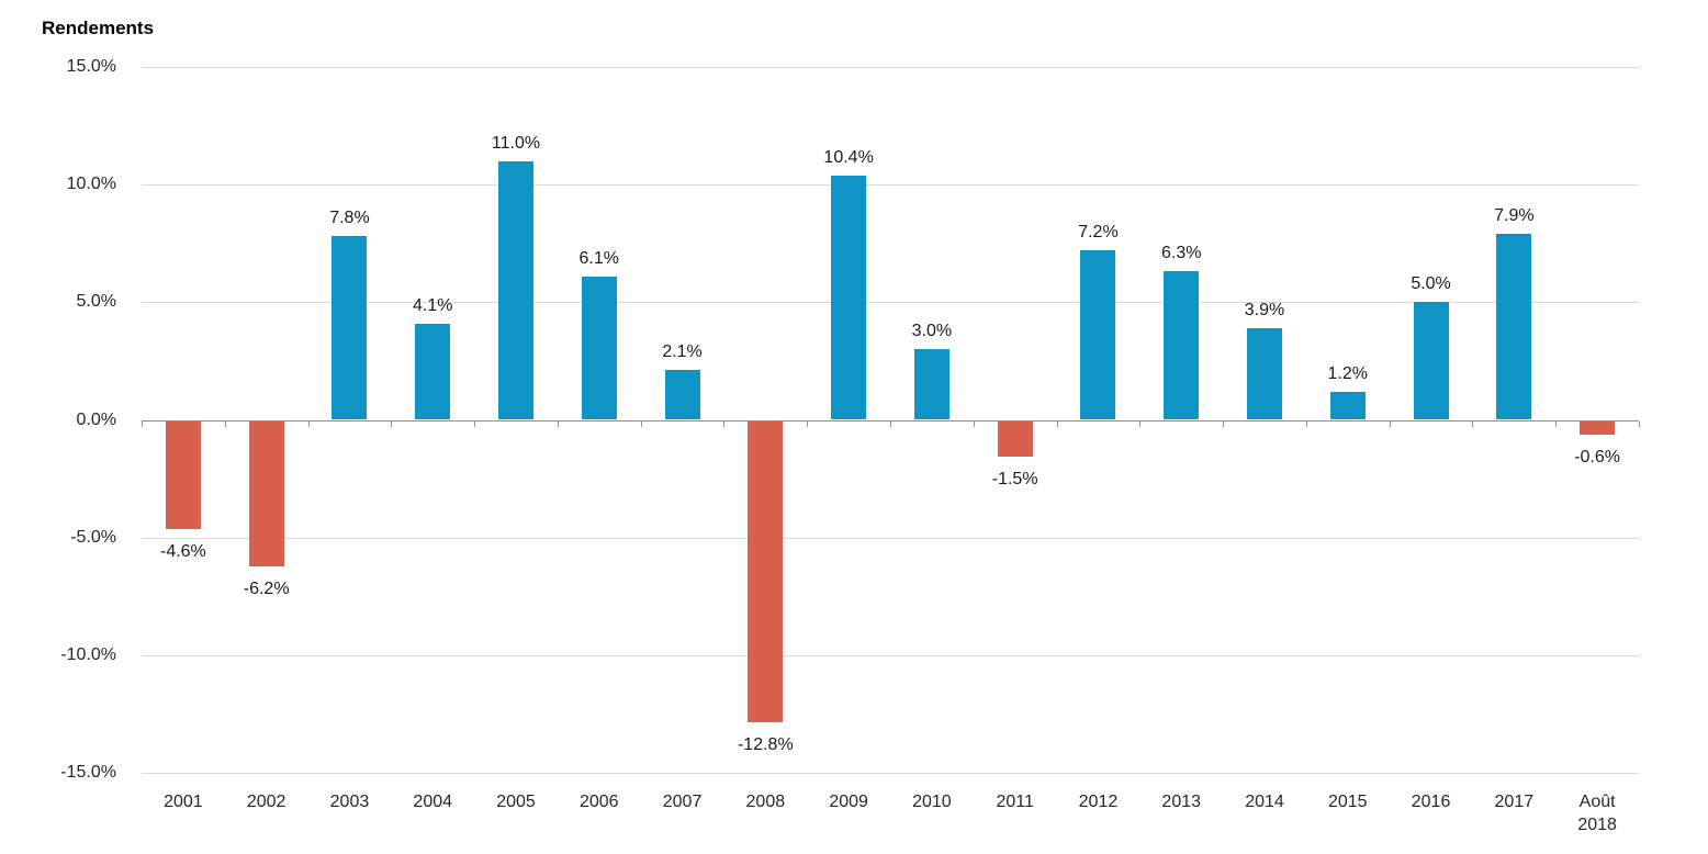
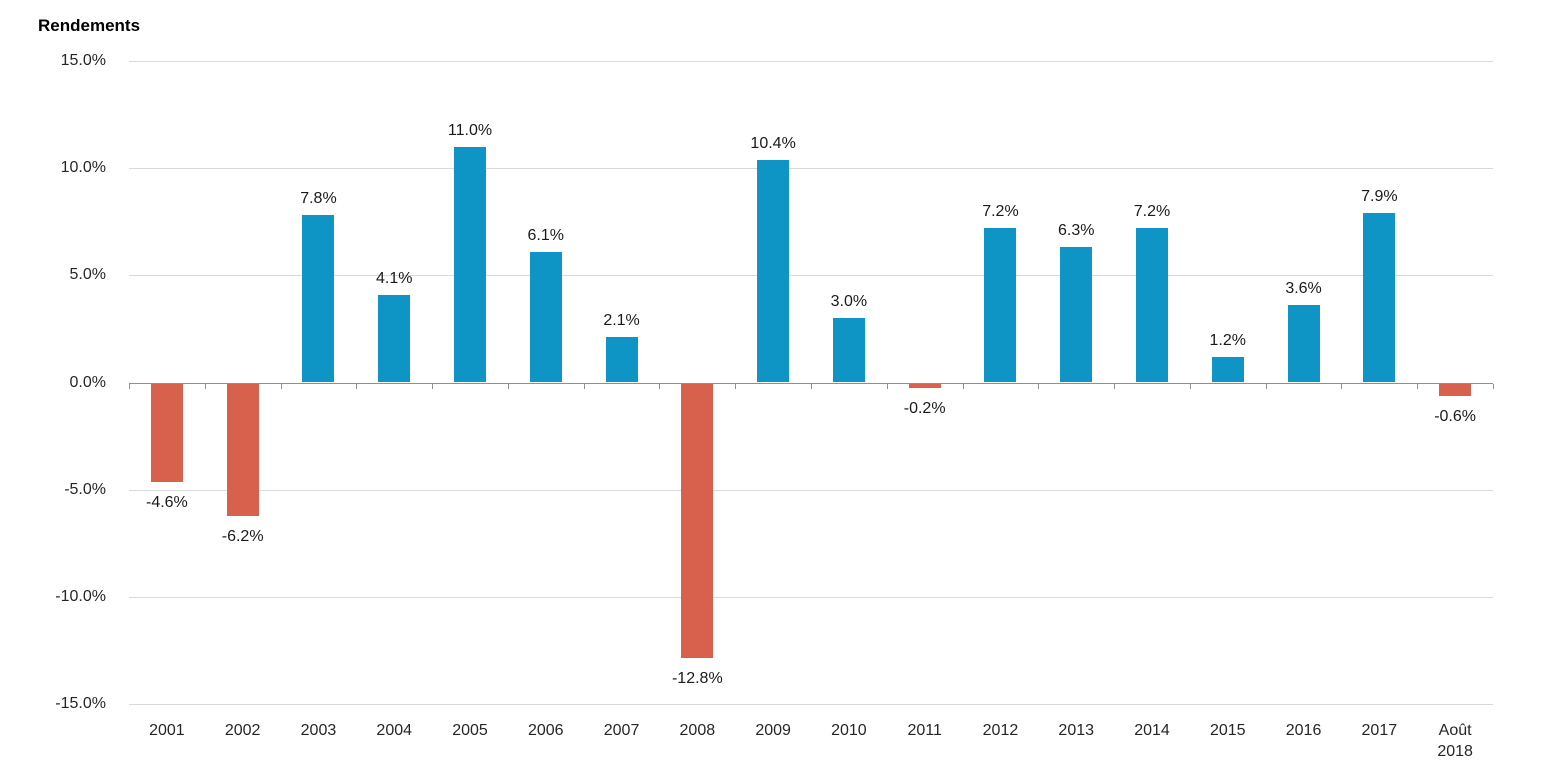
2011: -1.5% -> -0.2%
2014: 3.9% -> 7.2%
2016: 5.0% -> 3.6%
